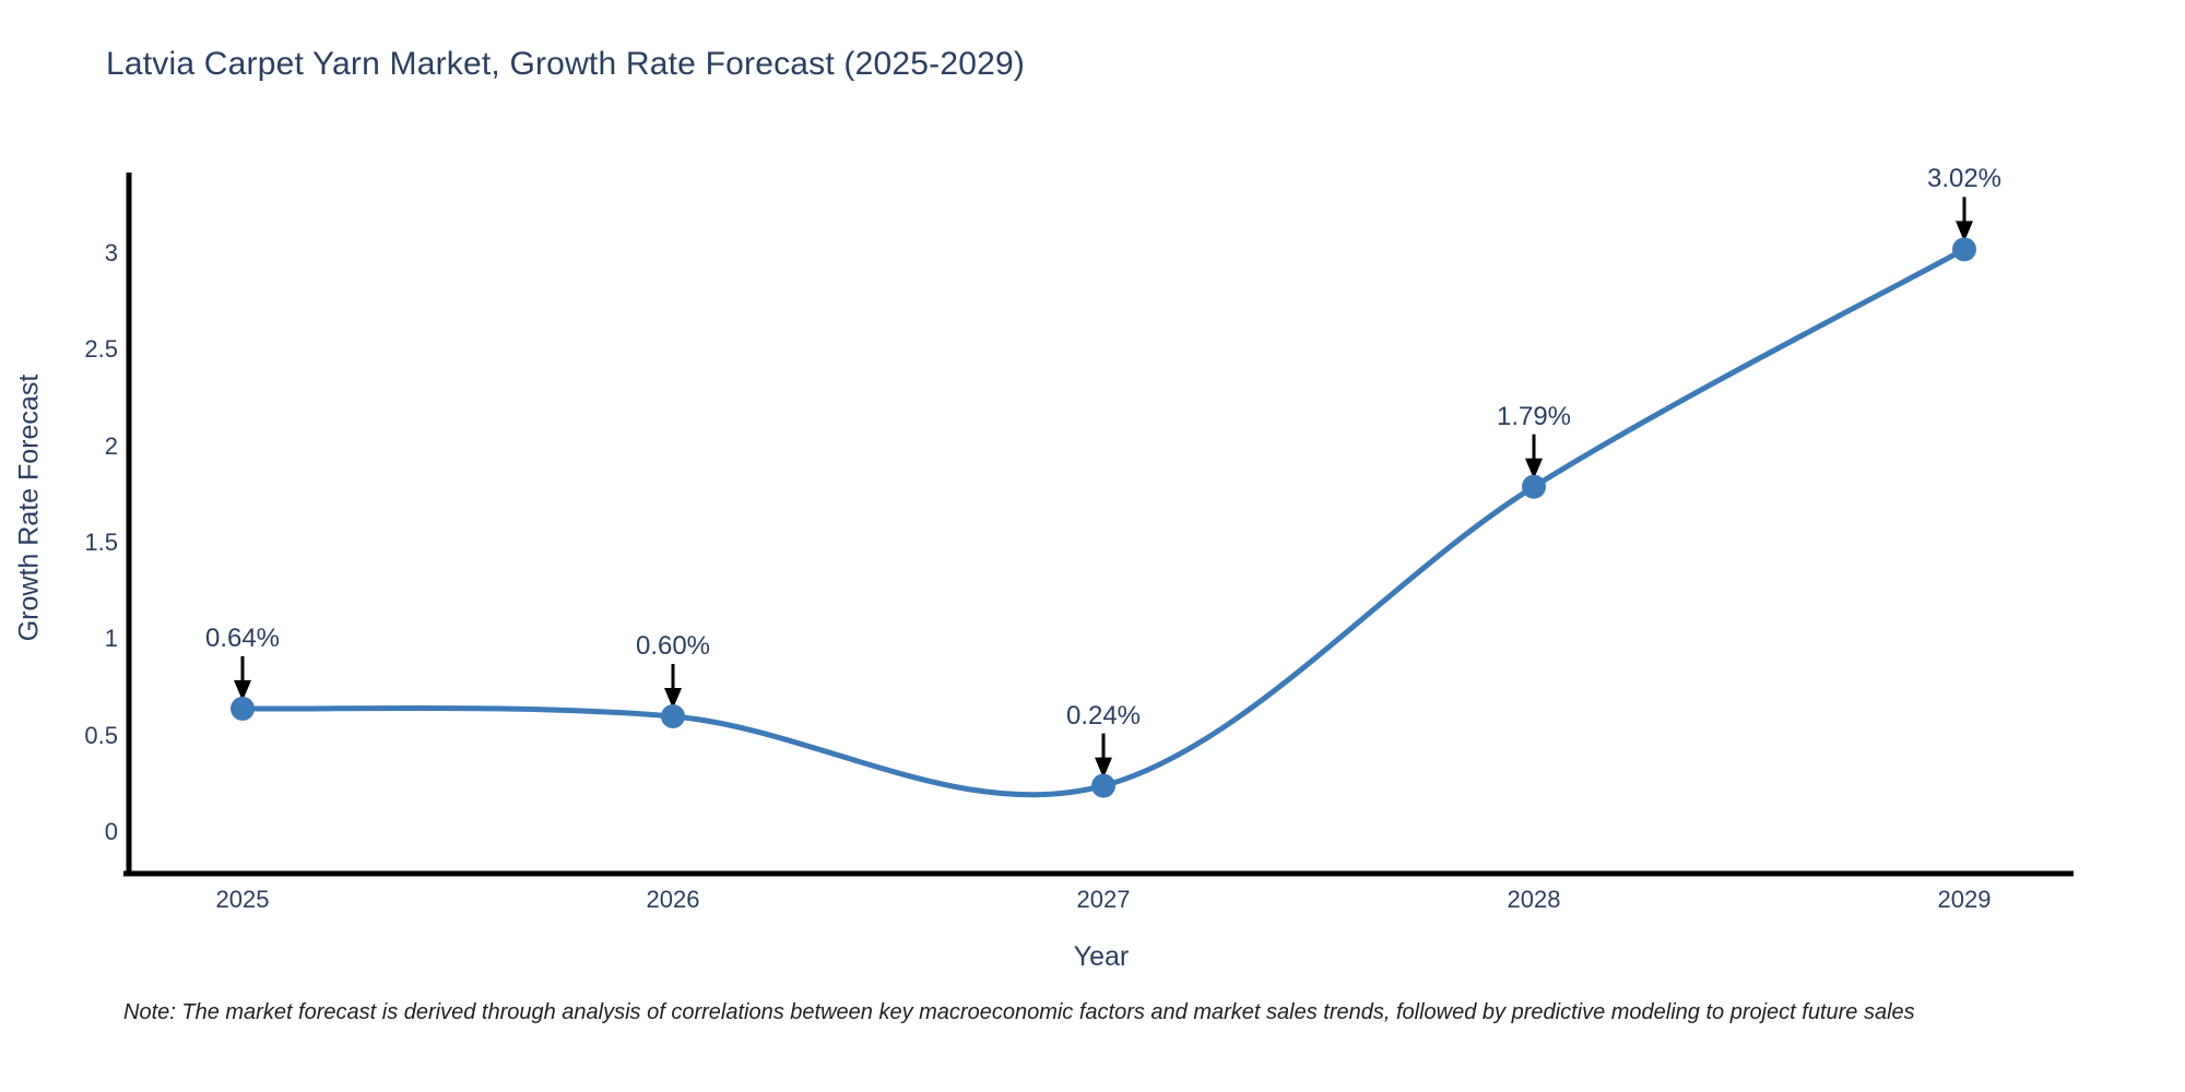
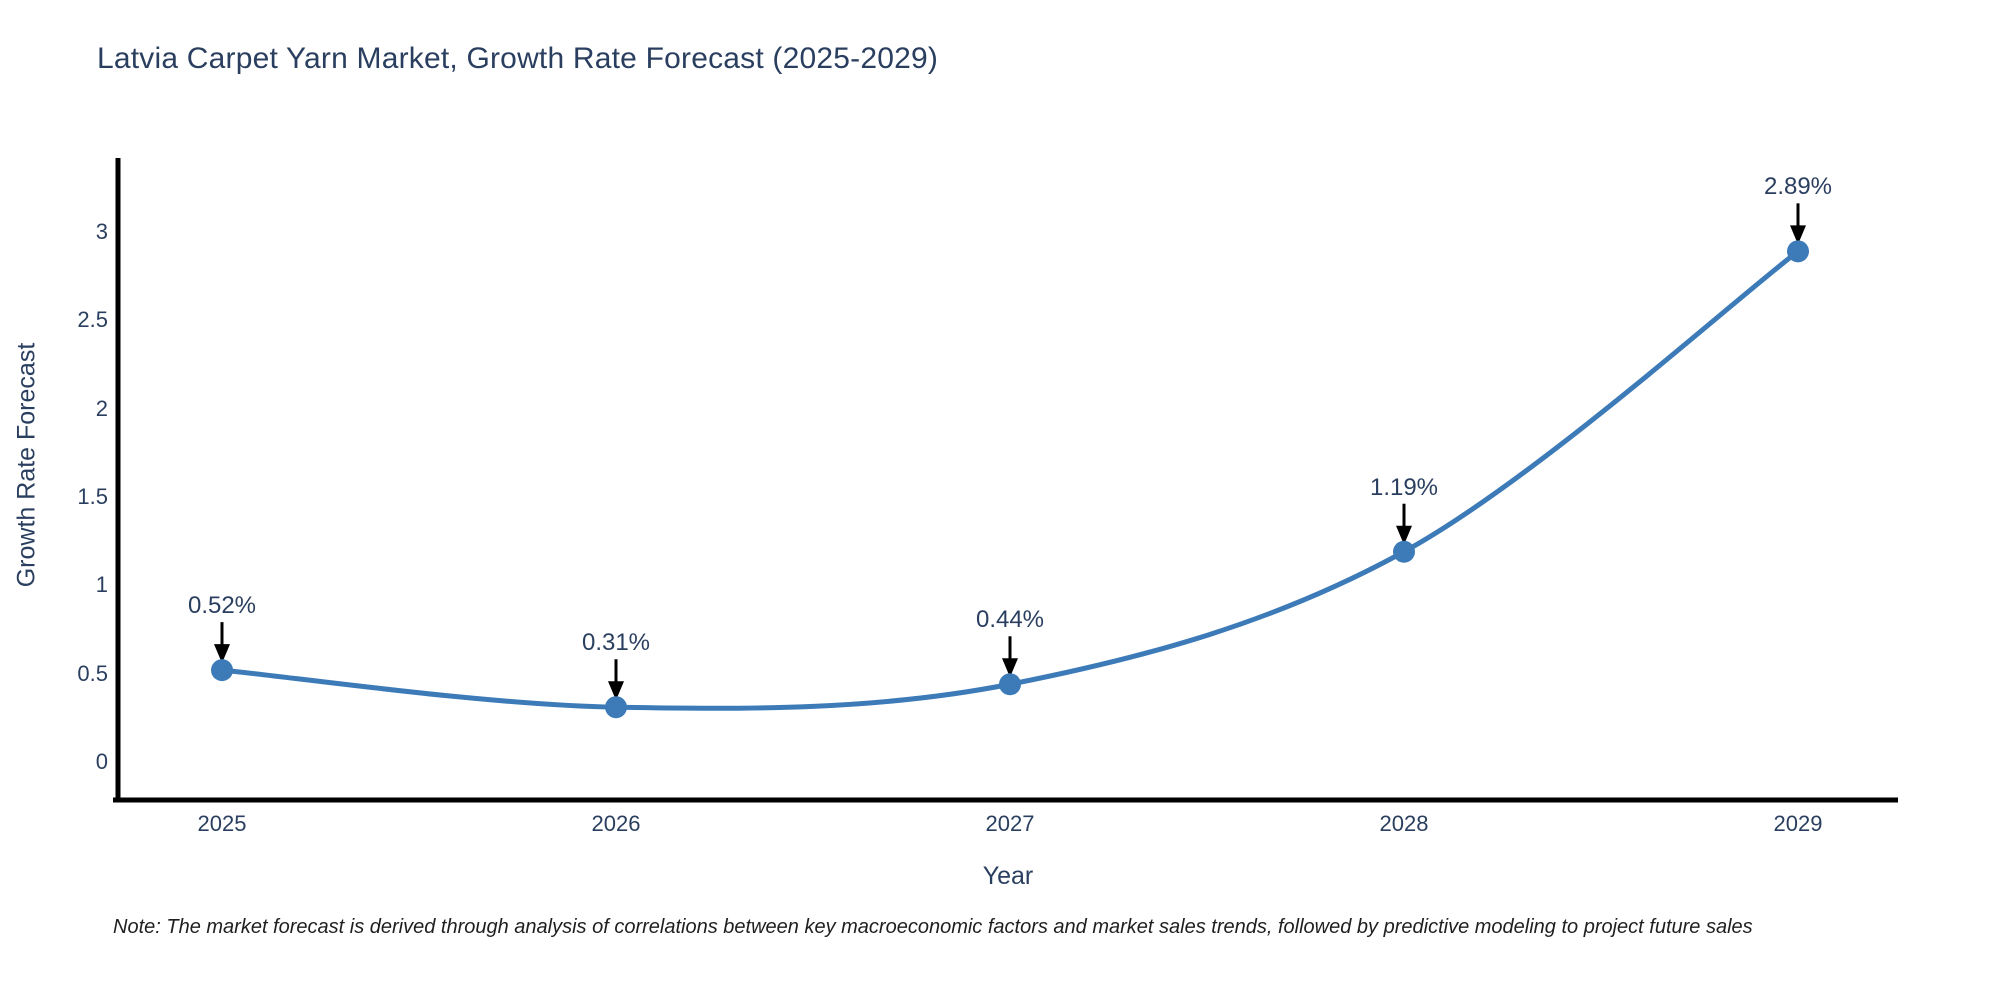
2025: 0.64% -> 0.52%
2026: 0.60% -> 0.31%
2027: 0.24% -> 0.44%
2028: 1.79% -> 1.19%
2029: 3.02% -> 2.89%
